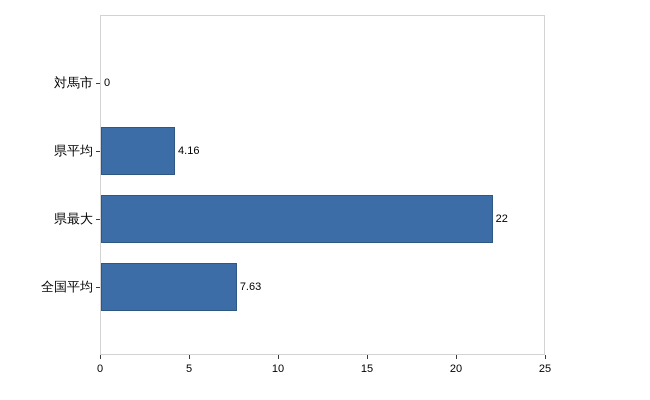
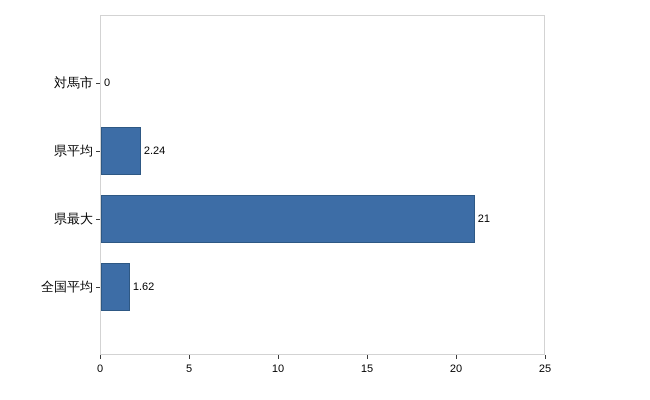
県平均: 4.16 -> 2.24
県最大: 22 -> 21
全国平均: 7.63 -> 1.62
